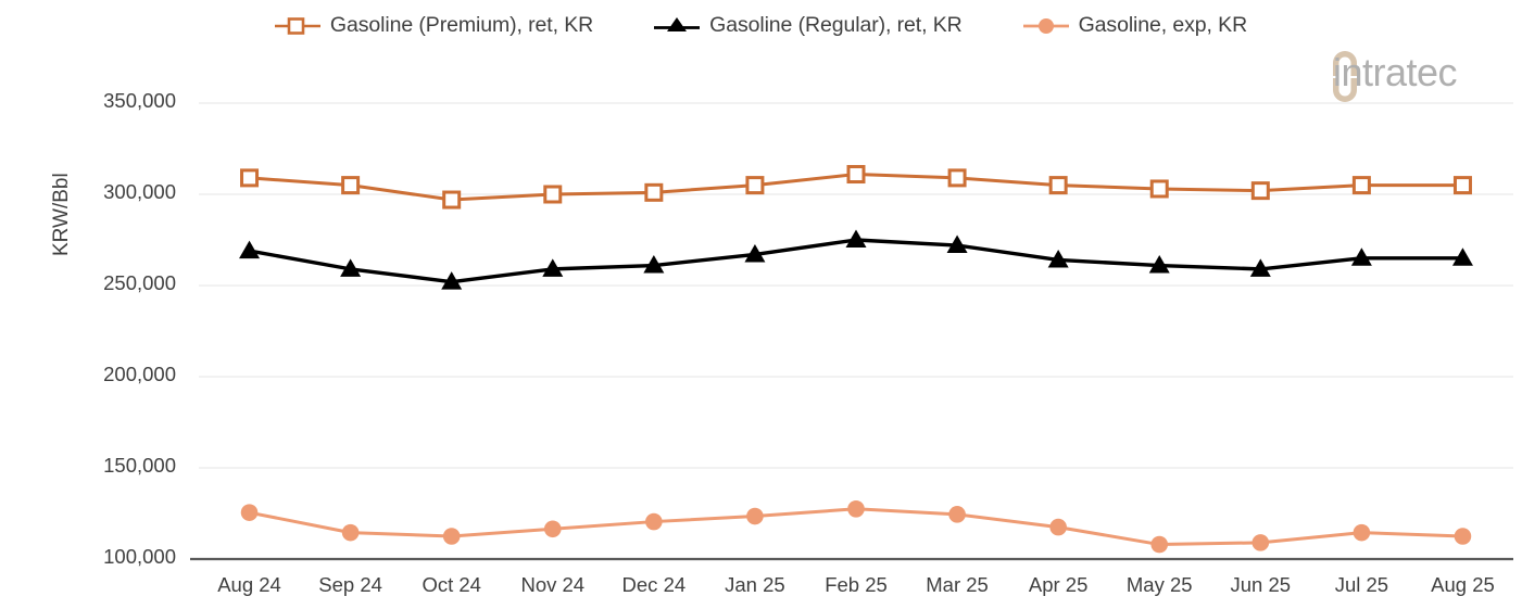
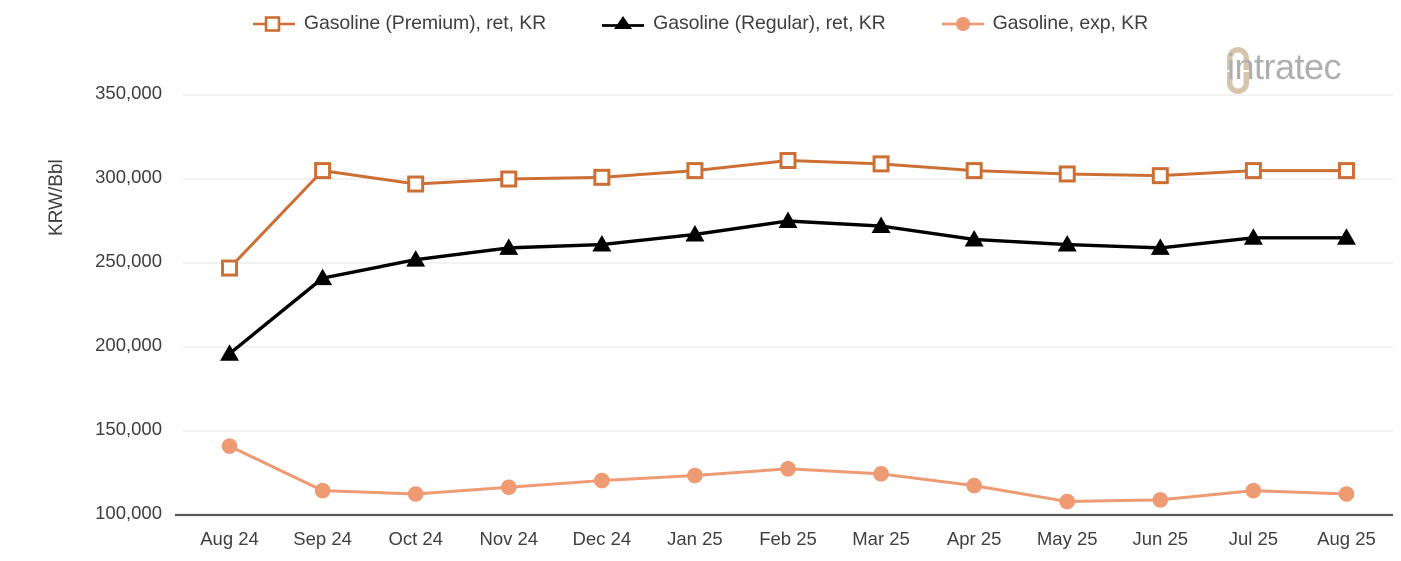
Gasoline (Premium), ret, KR/Aug 24: 309000 -> 247000
Gasoline (Regular), ret, KR/Aug 24: 269000 -> 196000
Gasoline, exp, KR/Aug 24: 126000 -> 141000
Gasoline (Regular), ret, KR/Sep 24: 259000 -> 241000
